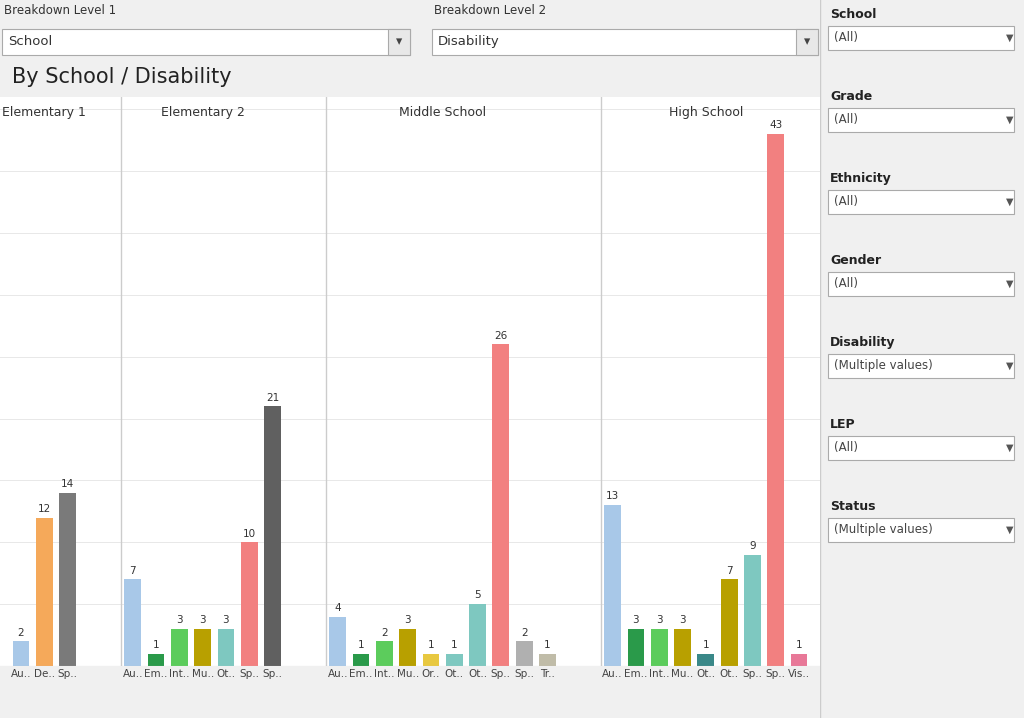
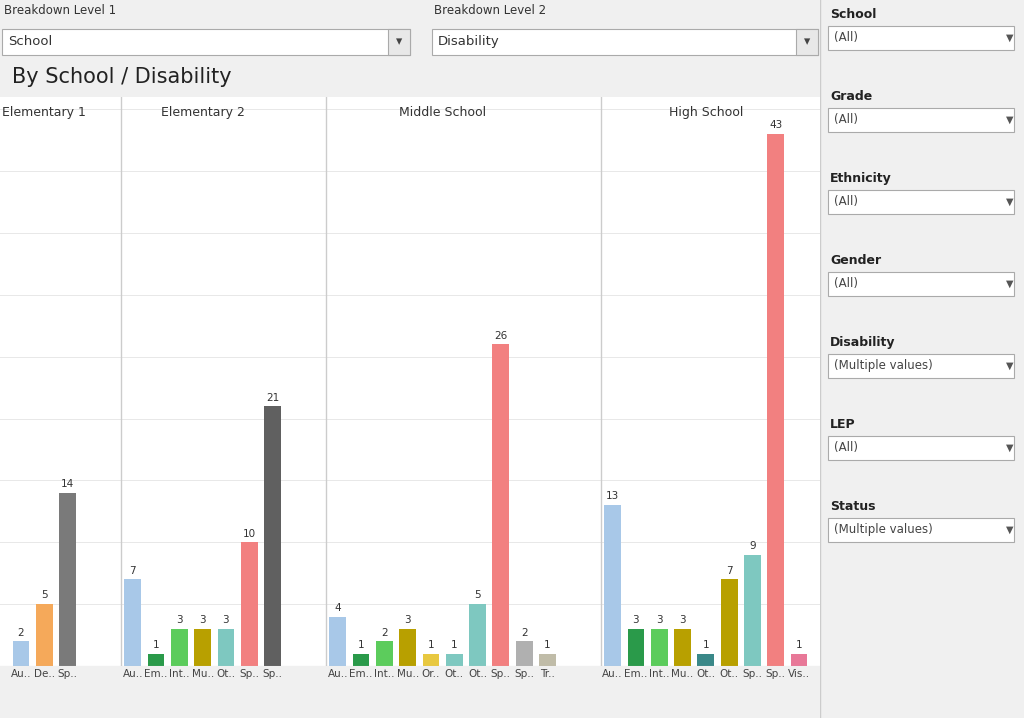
De..: 12 -> 5
